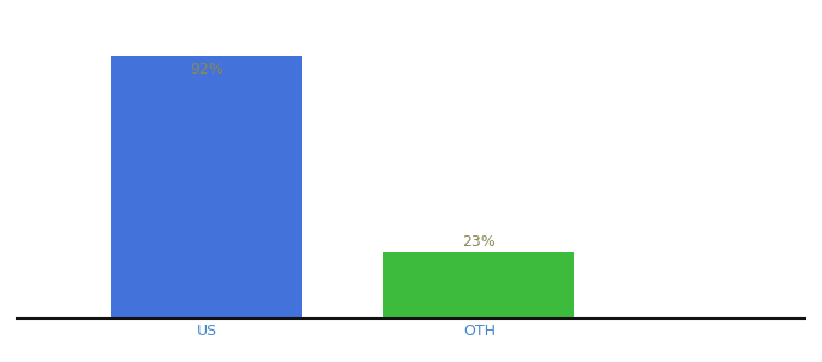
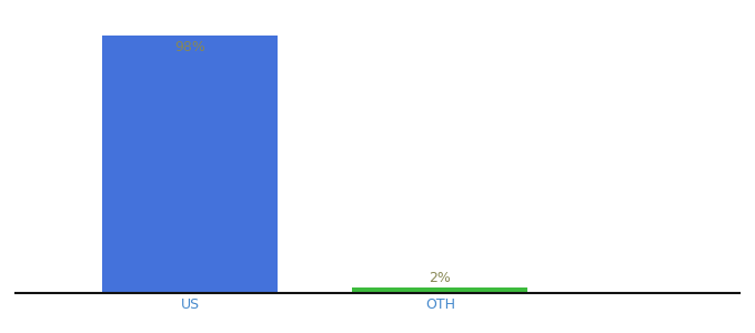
US: 92% -> 98%
OTH: 23% -> 2%
